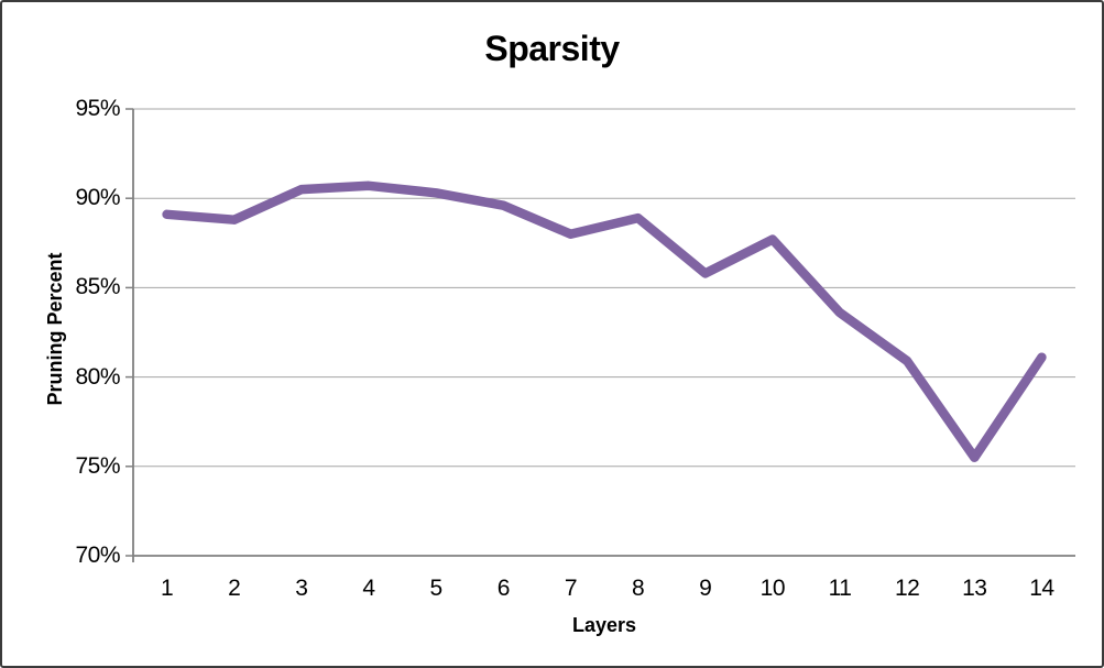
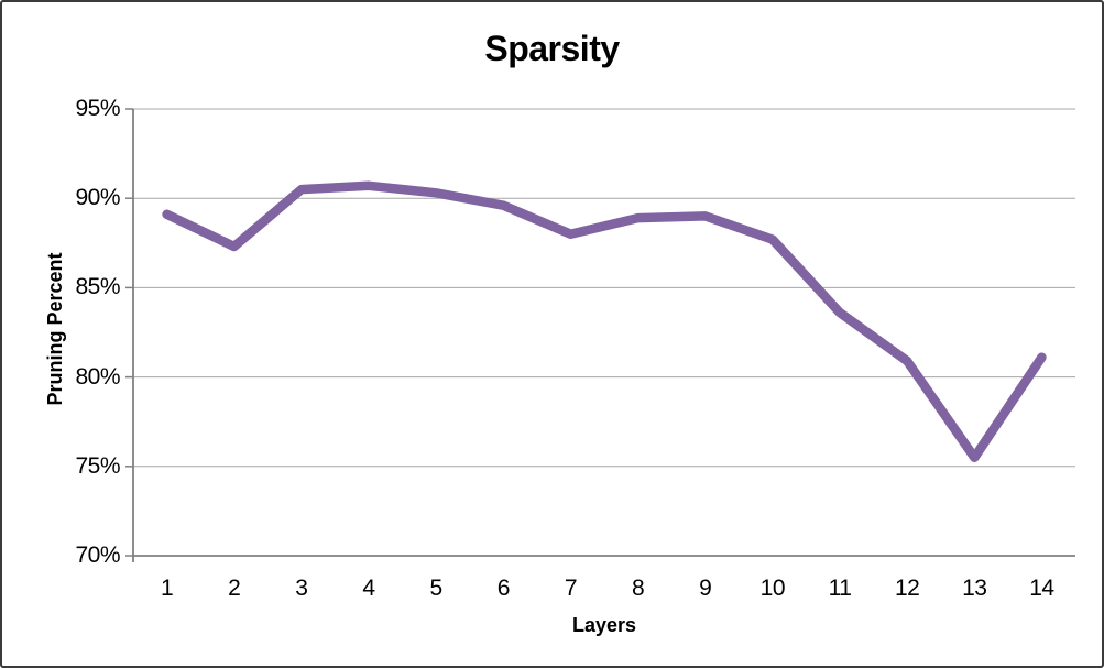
2: 88.8% -> 87.3%
9: 85.8% -> 89.0%
